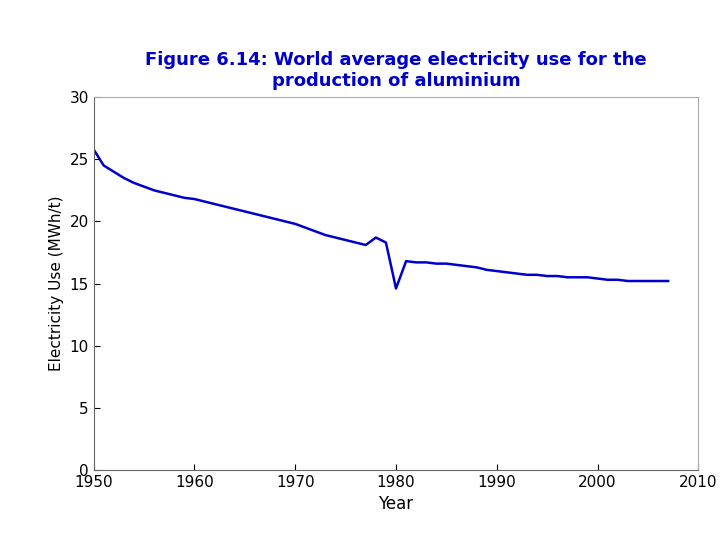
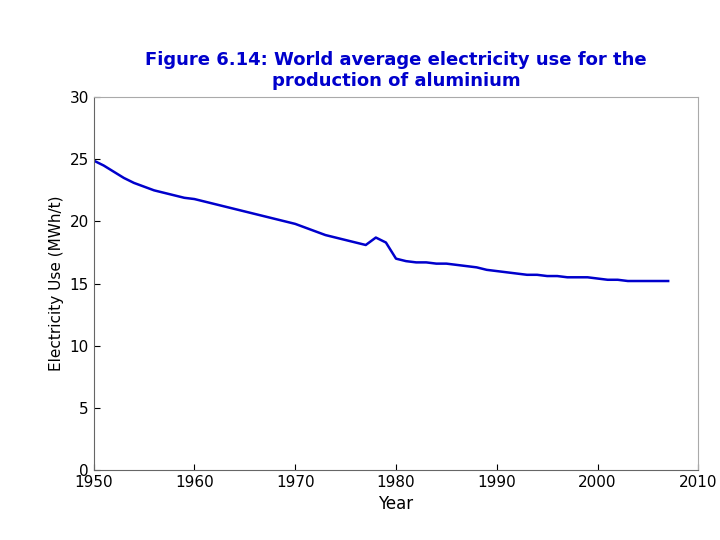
1950: 25.8 -> 24.9
1980: 14.6 -> 17.0
